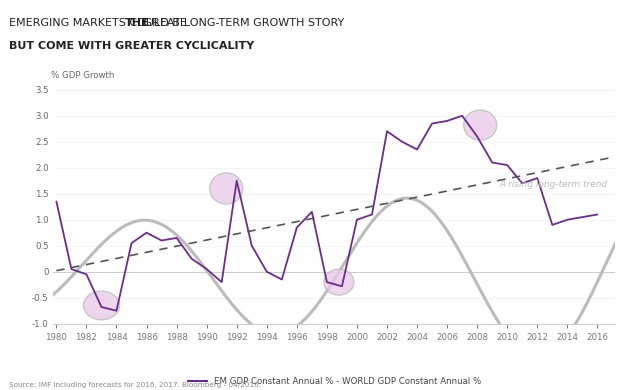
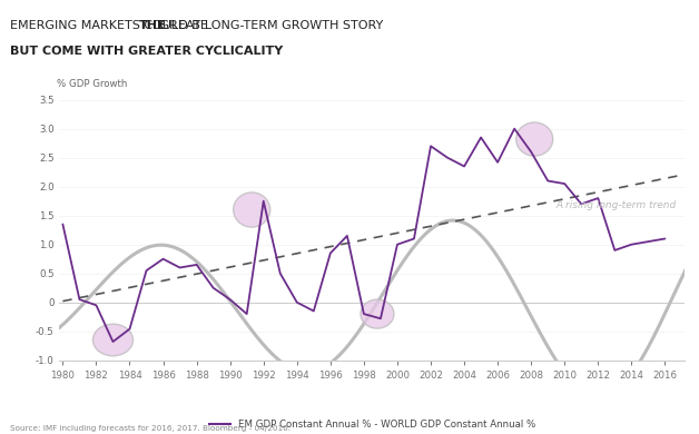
EM GDP Constant Annual % - WORLD GDP Constant Annual %/1984: -0.75 -> -0.46
EM GDP Constant Annual % - WORLD GDP Constant Annual %/2006: 2.90 -> 2.42
